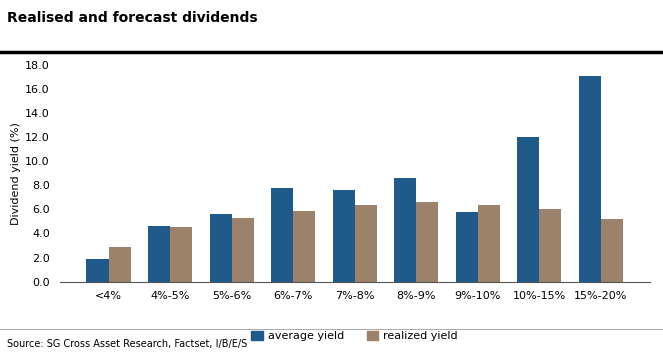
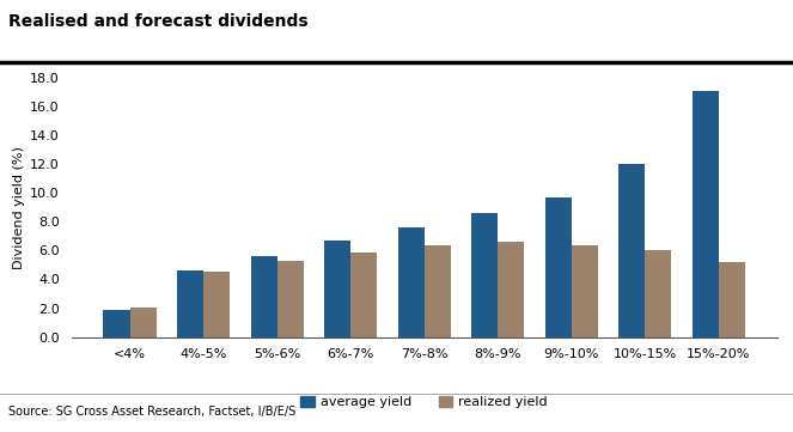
realized yield/<4%: 2.9 -> 2.0
average yield/6%-7%: 7.8 -> 6.7
average yield/9%-10%: 5.8 -> 9.7
